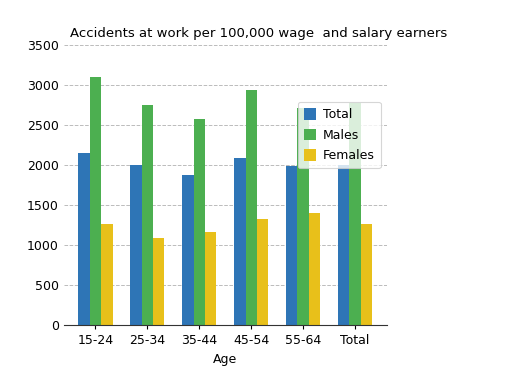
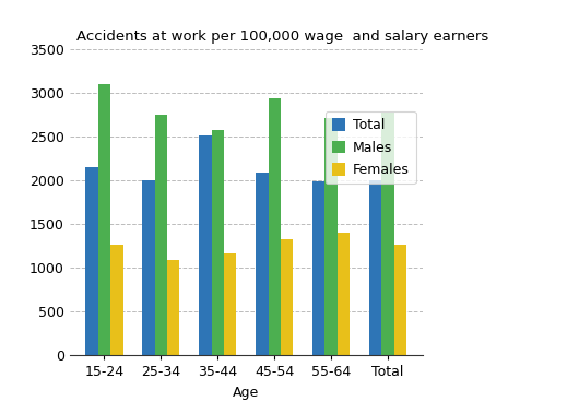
Total/35-44: 1880 -> 2520
